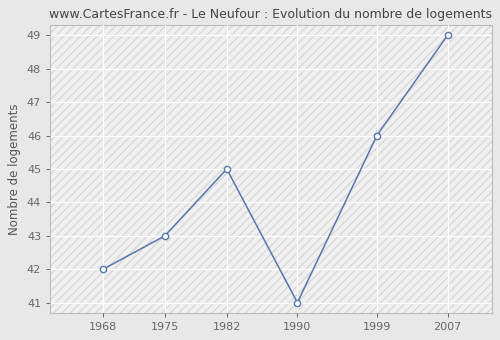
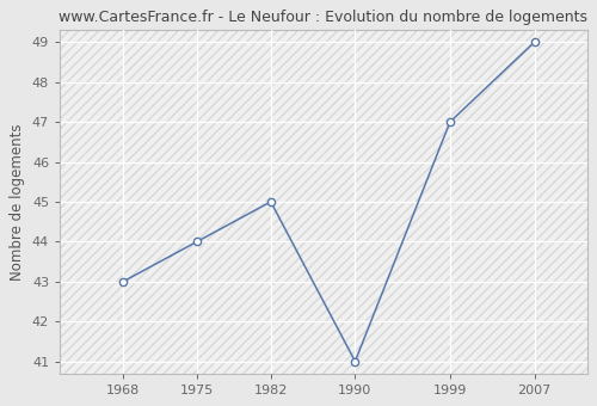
1968: 42 -> 43
1975: 43 -> 44
1999: 46 -> 47
